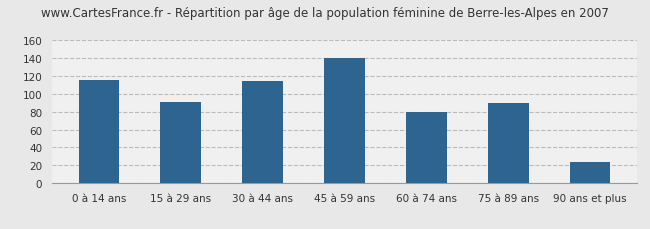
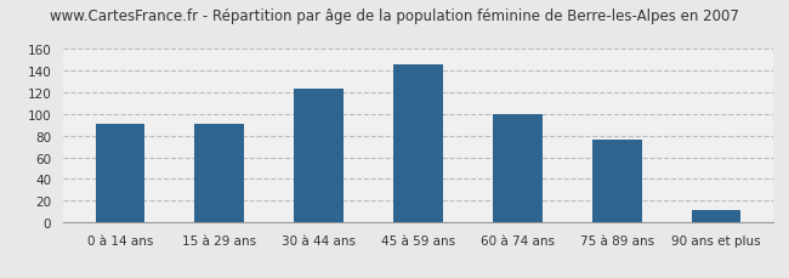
0 à 14 ans: 116 -> 91
30 à 44 ans: 114 -> 123
45 à 59 ans: 140 -> 146
60 à 74 ans: 80 -> 100
75 à 89 ans: 90 -> 76
90 ans et plus: 24 -> 11
